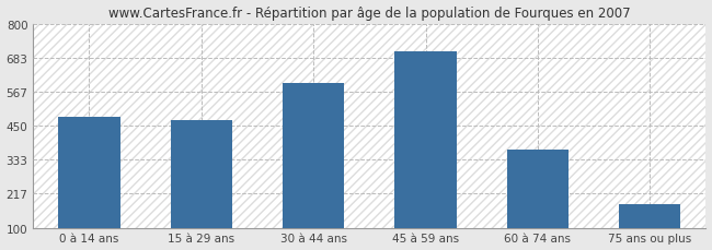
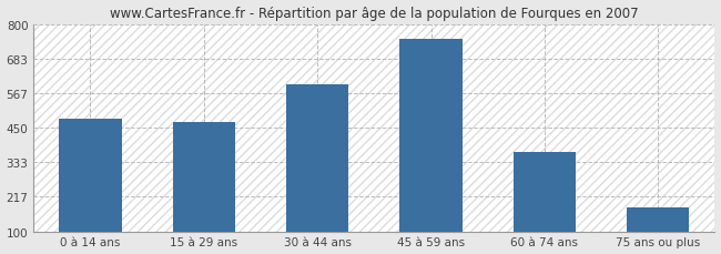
45 à 59 ans: 705 -> 748
